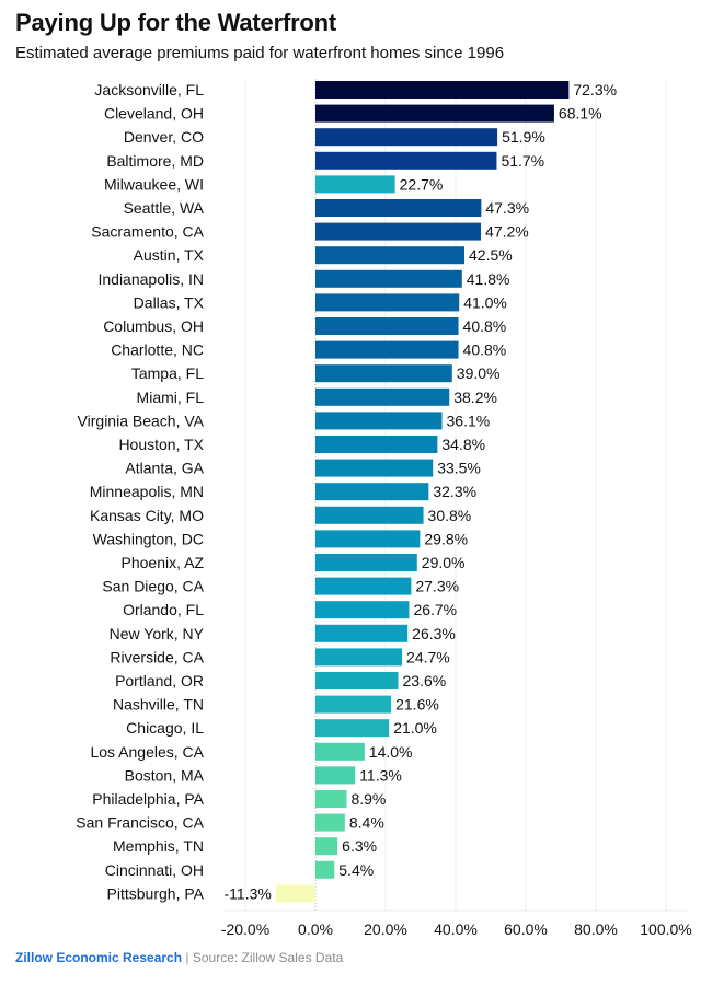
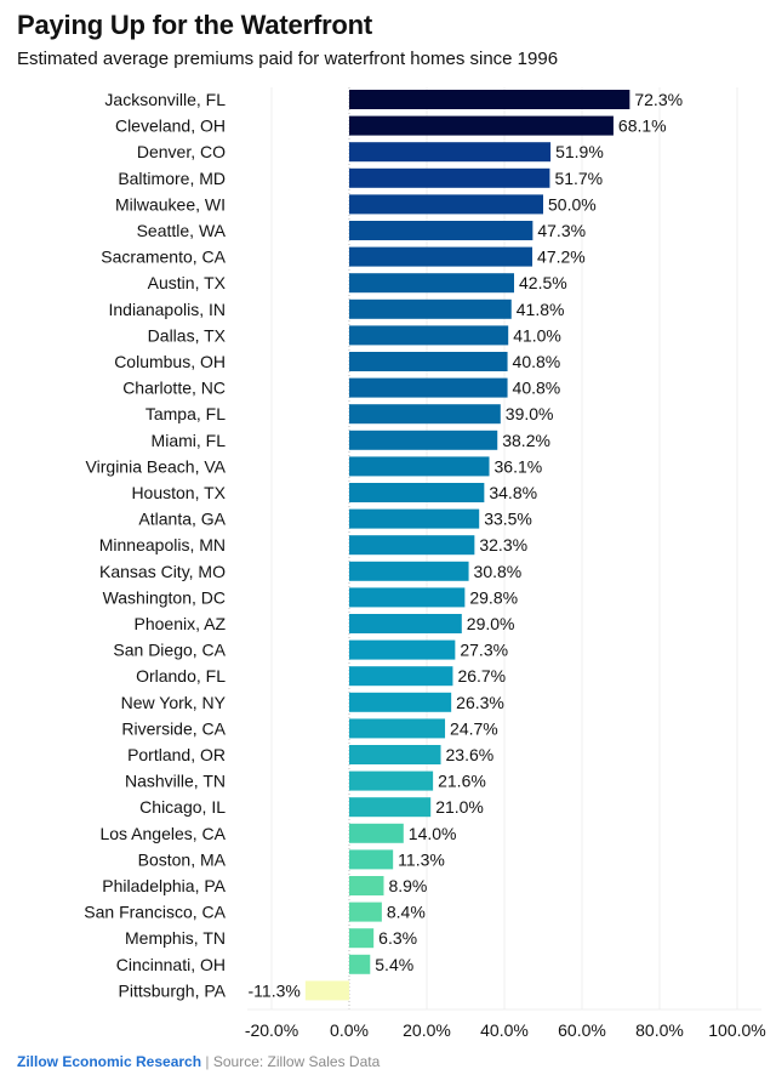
Milwaukee, WI: 22.7% -> 50.0%
